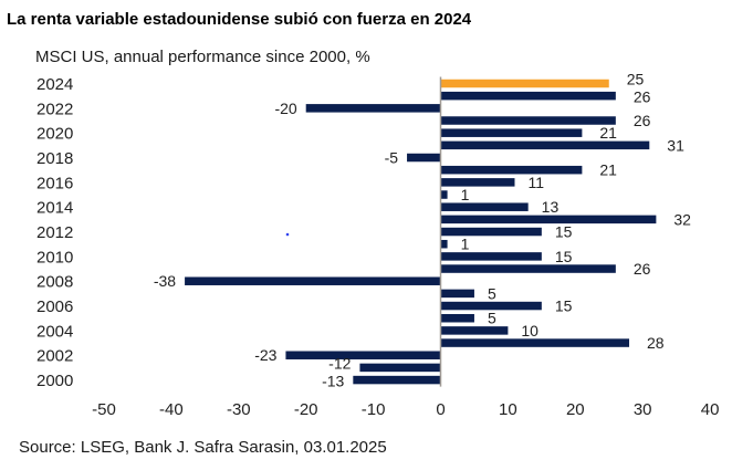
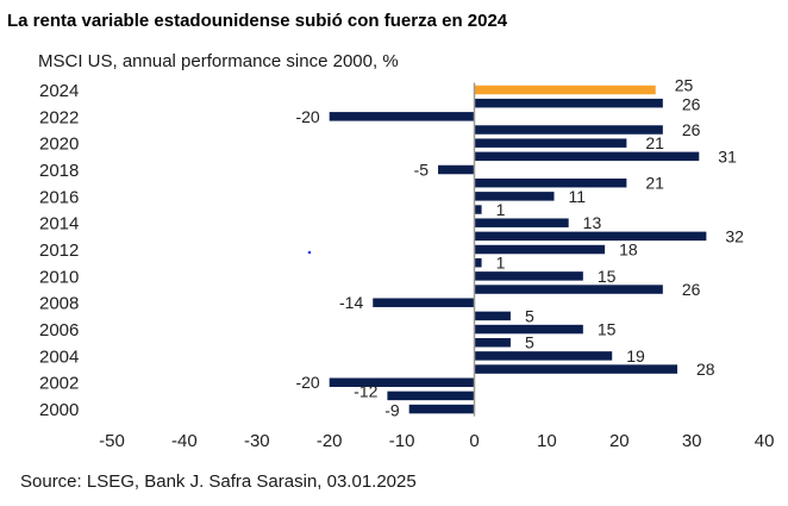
2012: 15 -> 18
2008: -38 -> -14
2004: 10 -> 19
2002: -23 -> -20
2000: -13 -> -9
